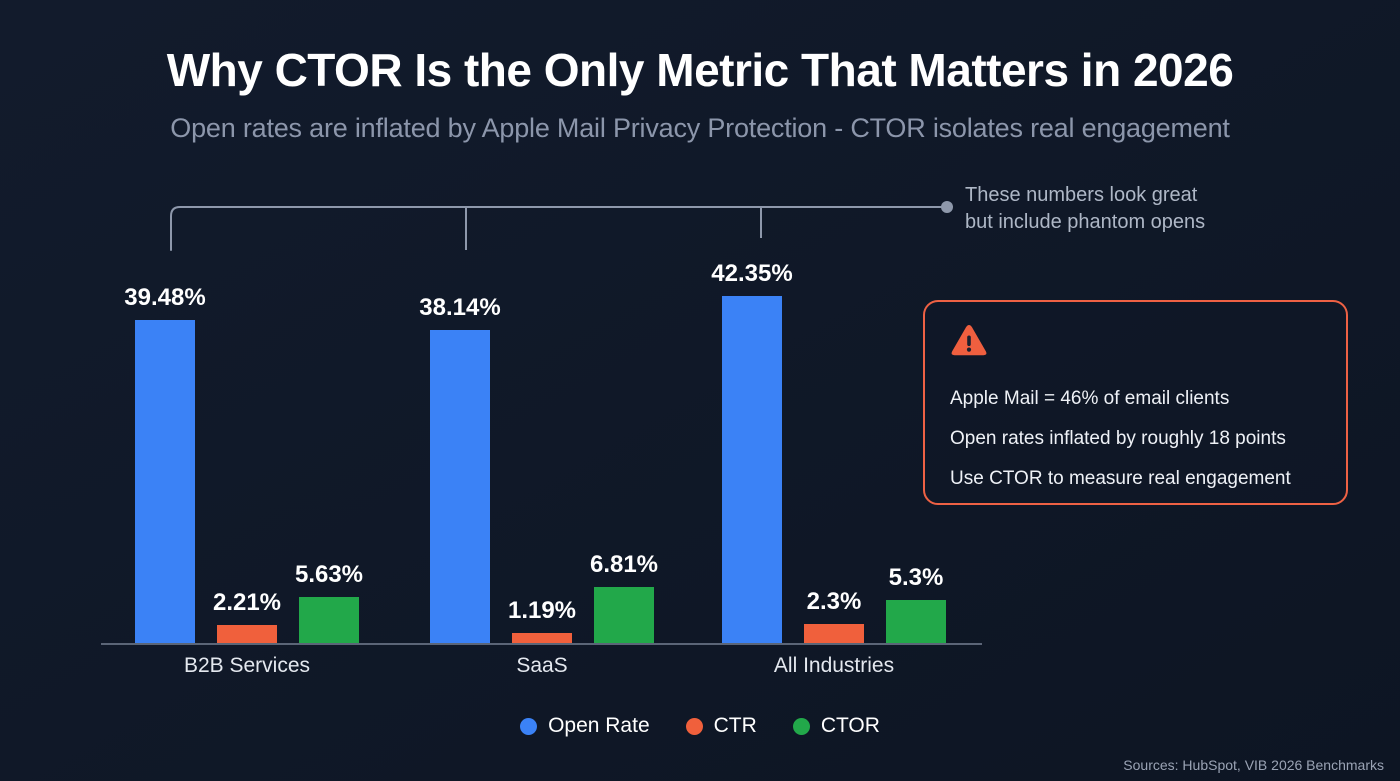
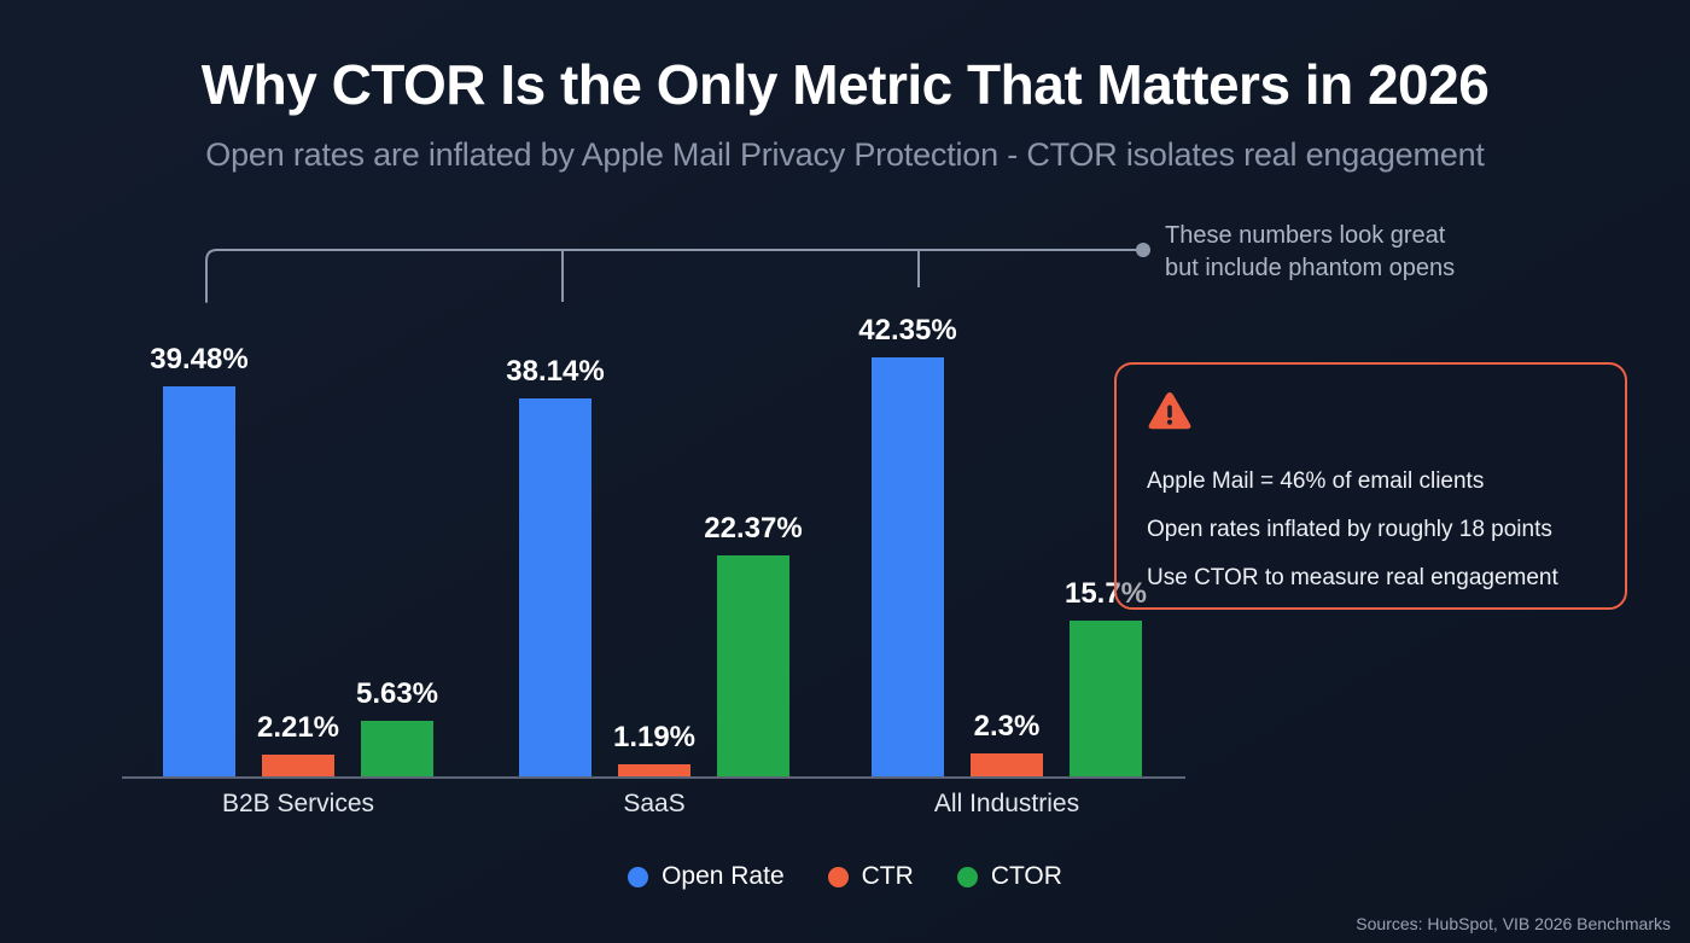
CTOR/SaaS: 6.81% -> 22.37%
CTOR/All Industries: 5.3% -> 15.7%
